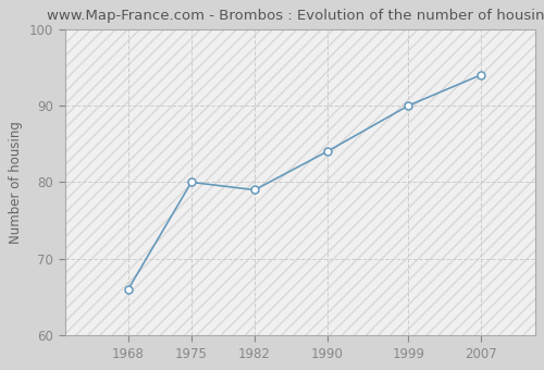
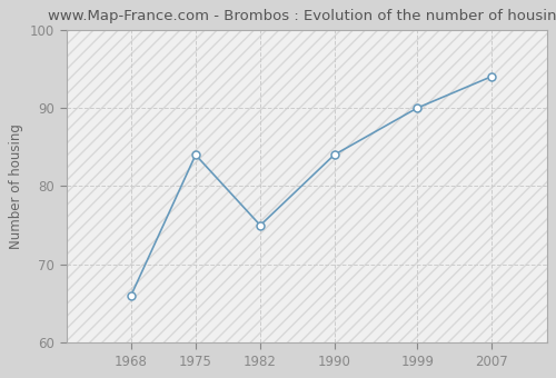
1975: 80 -> 84
1982: 79 -> 75
